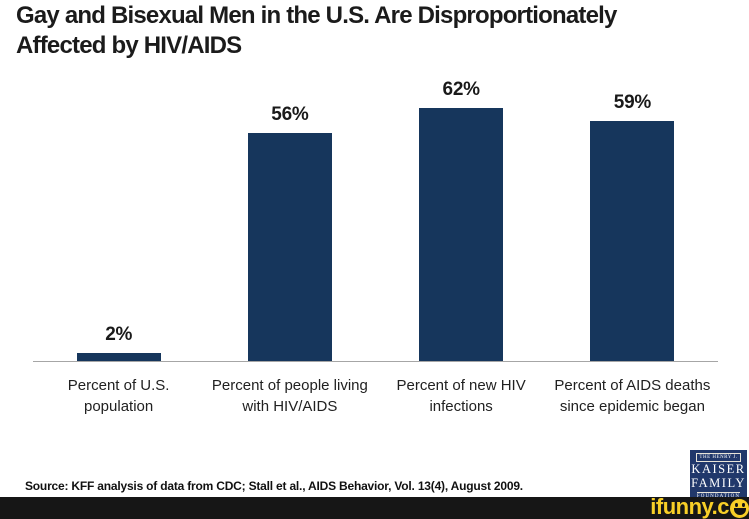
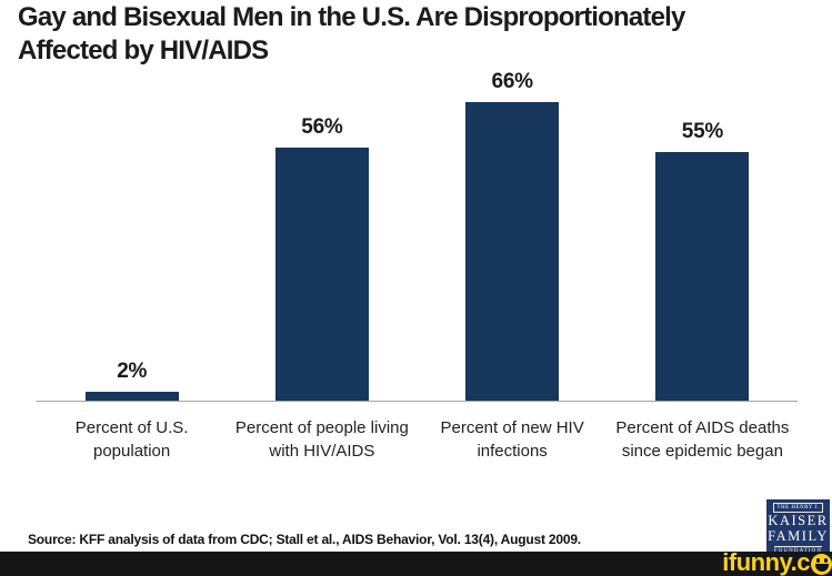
Percent of new HIV infections: 62% -> 66%
Percent of AIDS deaths since epidemic began: 59% -> 55%
